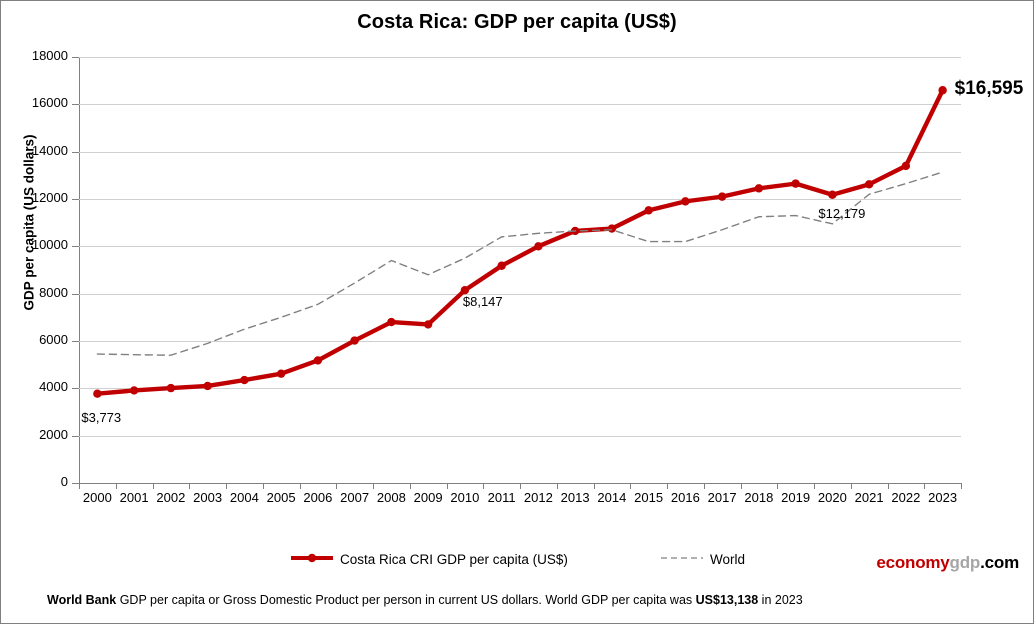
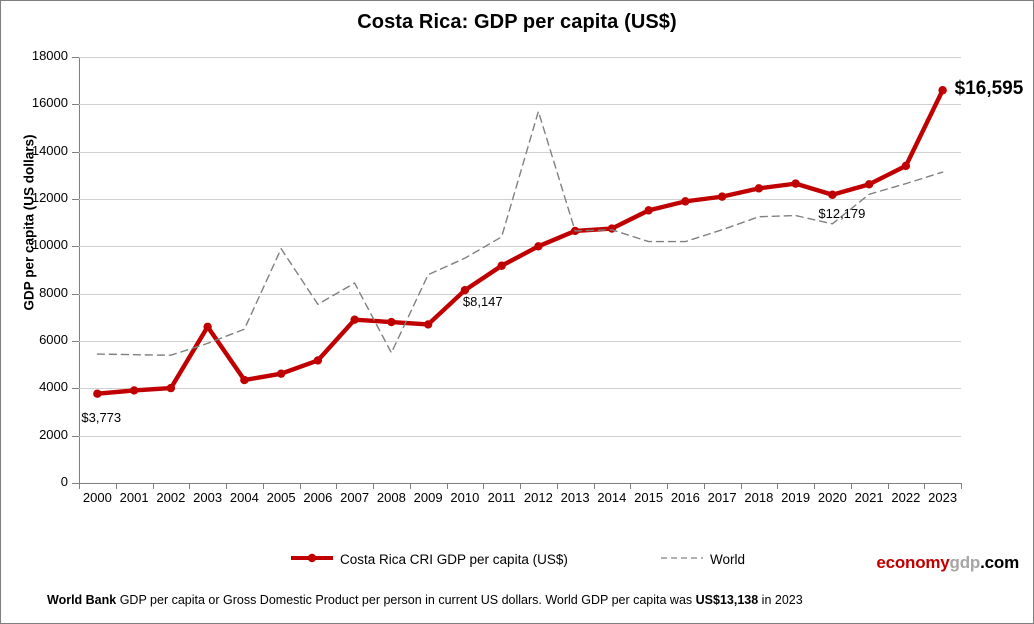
Costa Rica CRI GDP per capita (US$)/2003: 4100 -> 6600
World/2005: 7000 -> 9900
Costa Rica CRI GDP per capita (US$)/2007: 6000 -> 6900
World/2008: 9400 -> 5500
World/2012: 10600 -> 15700
